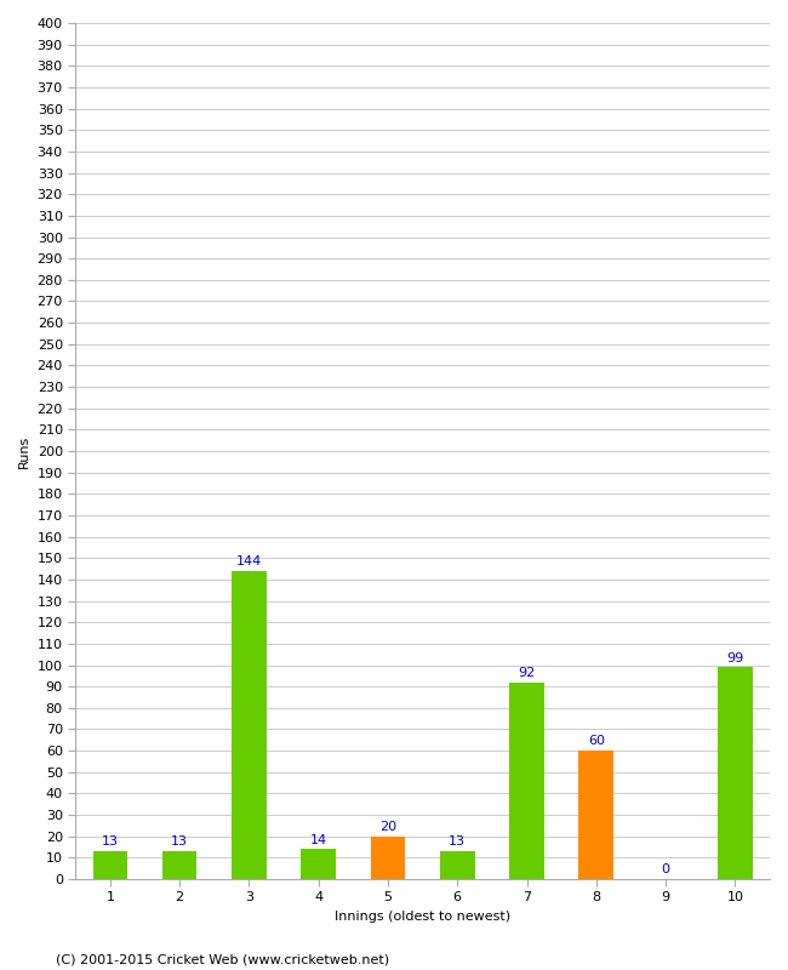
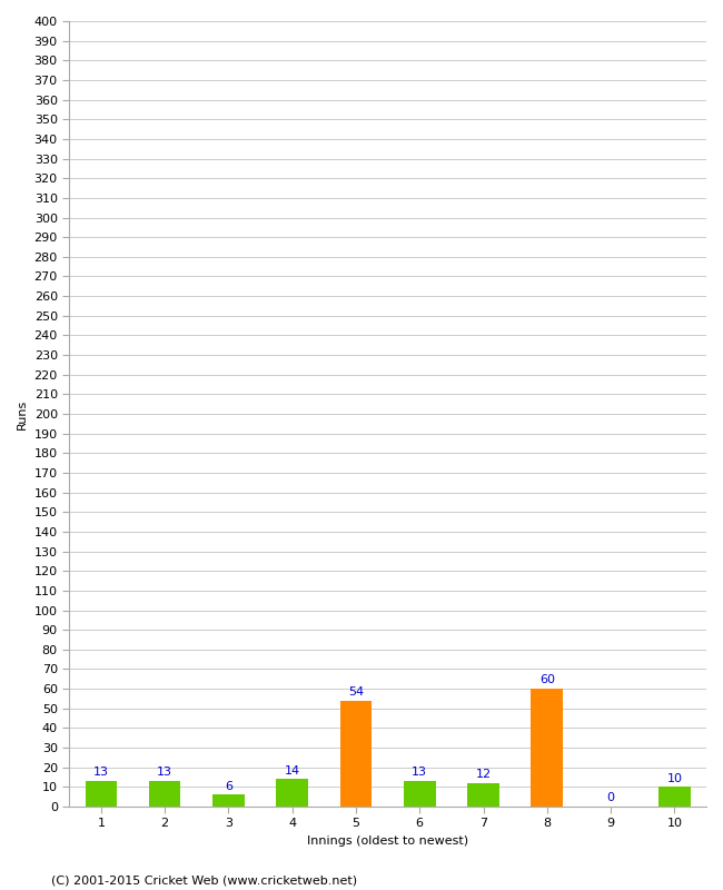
3: 144 -> 6
5: 20 -> 54
7: 92 -> 12
10: 99 -> 10
